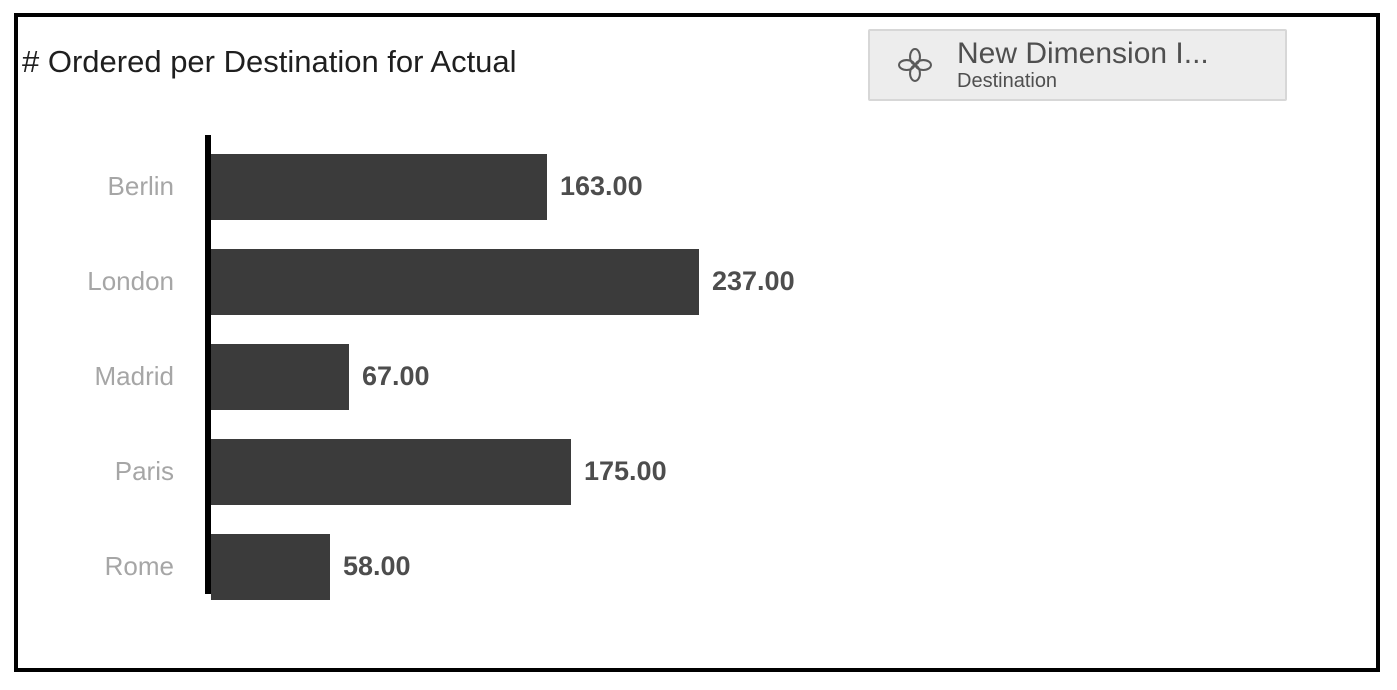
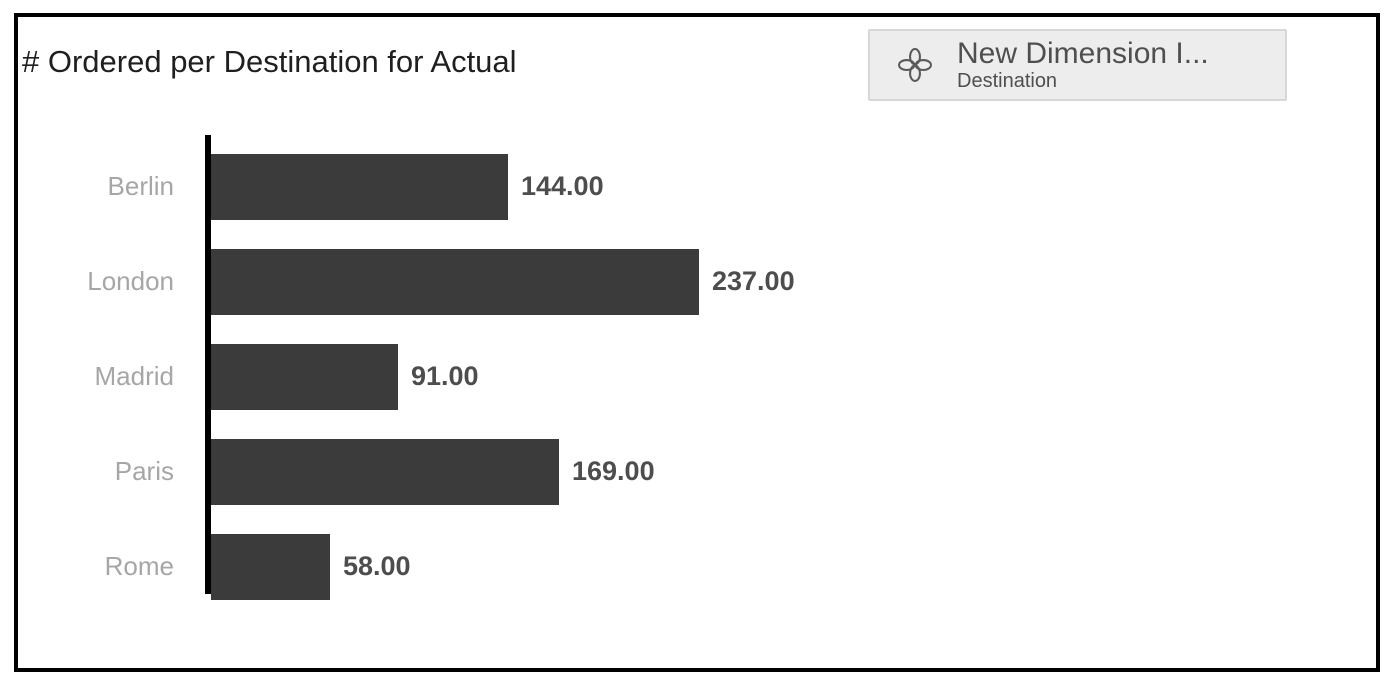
Berlin: 163.00 -> 144.00
Madrid: 67.00 -> 91.00
Paris: 175.00 -> 169.00
